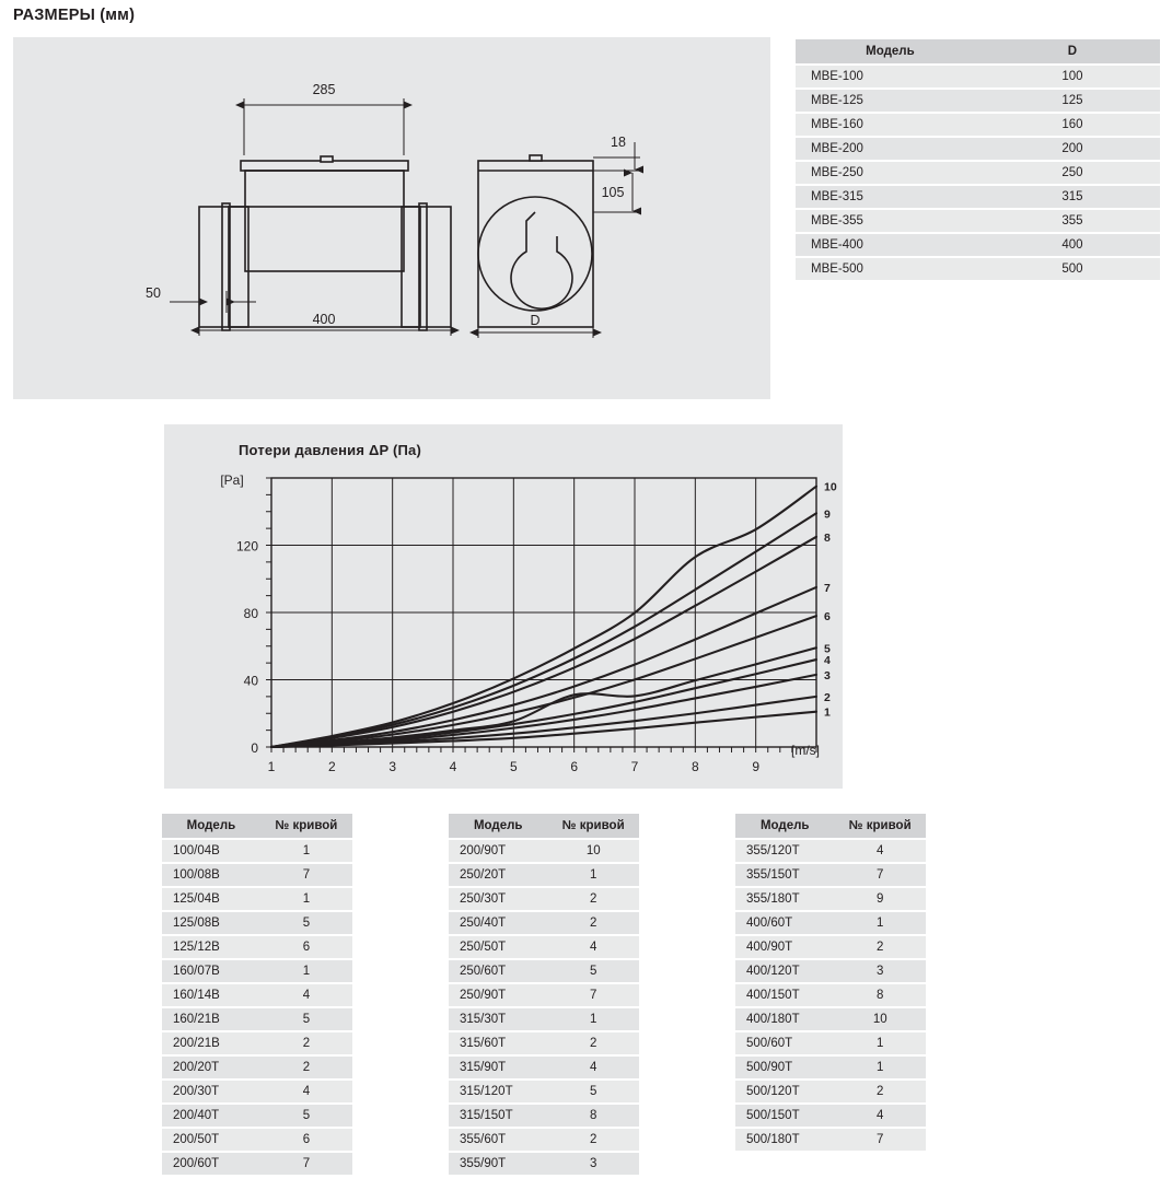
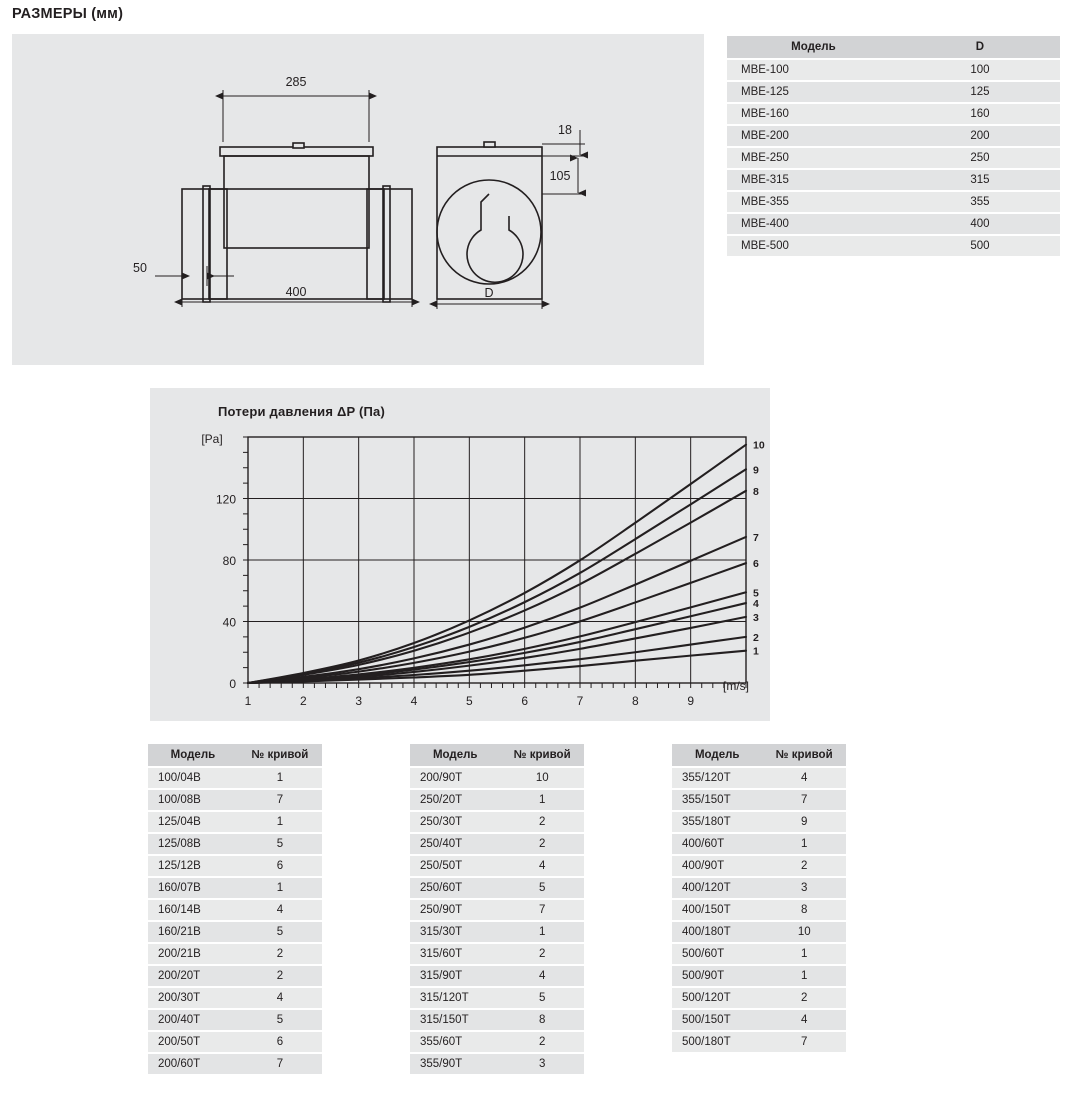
5/6: 31 -> 22
10/8: 113 -> 104
